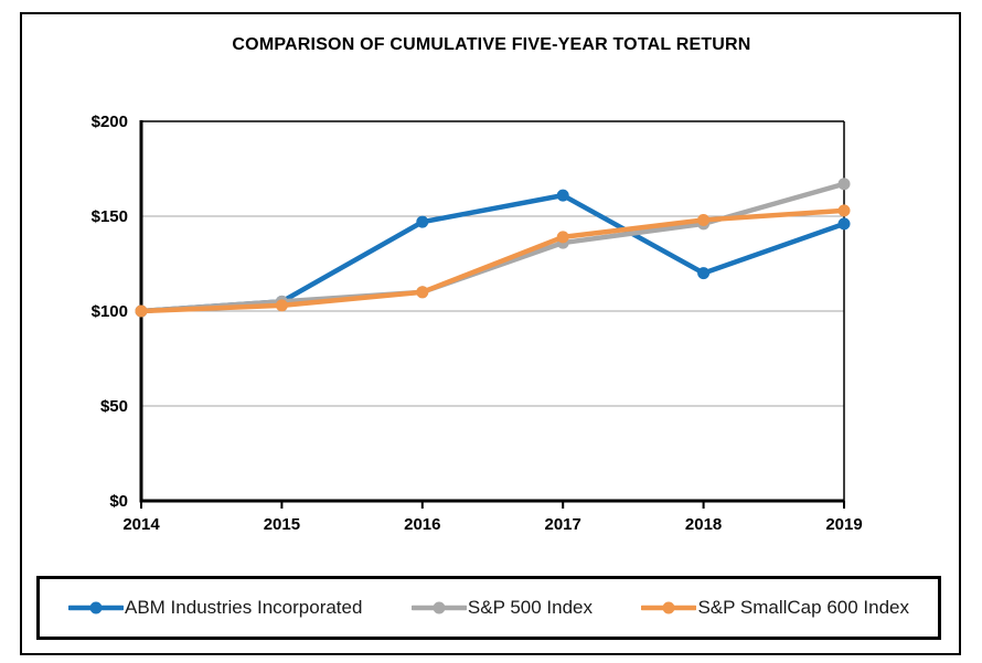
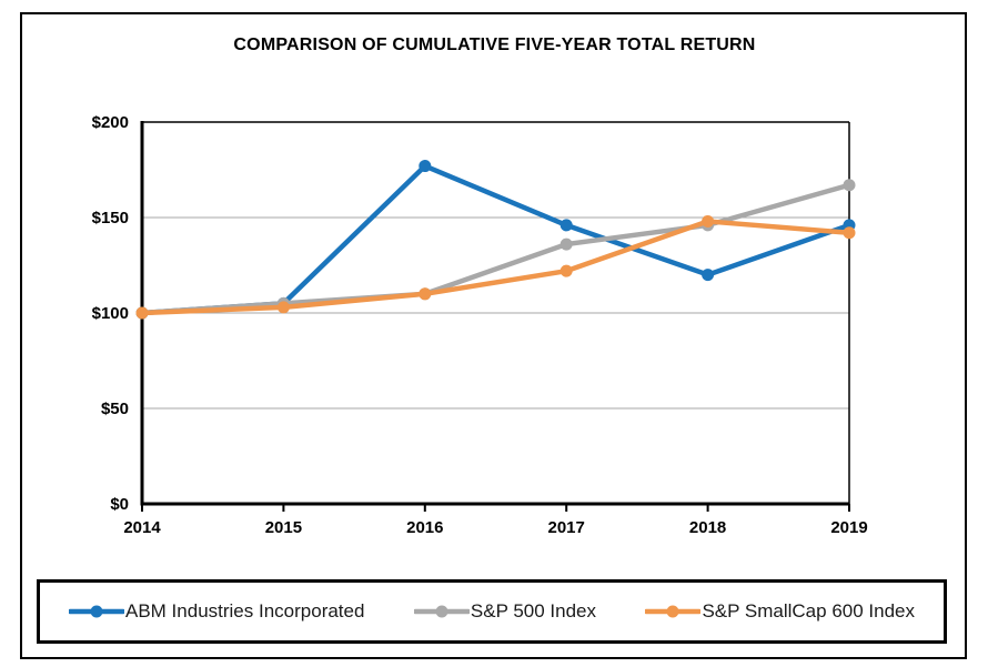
ABM Industries Incorporated/2016: $147 -> $177
ABM Industries Incorporated/2017: $161 -> $146
S&P SmallCap 600 Index/2017: $139 -> $122
S&P SmallCap 600 Index/2019: $153 -> $142
